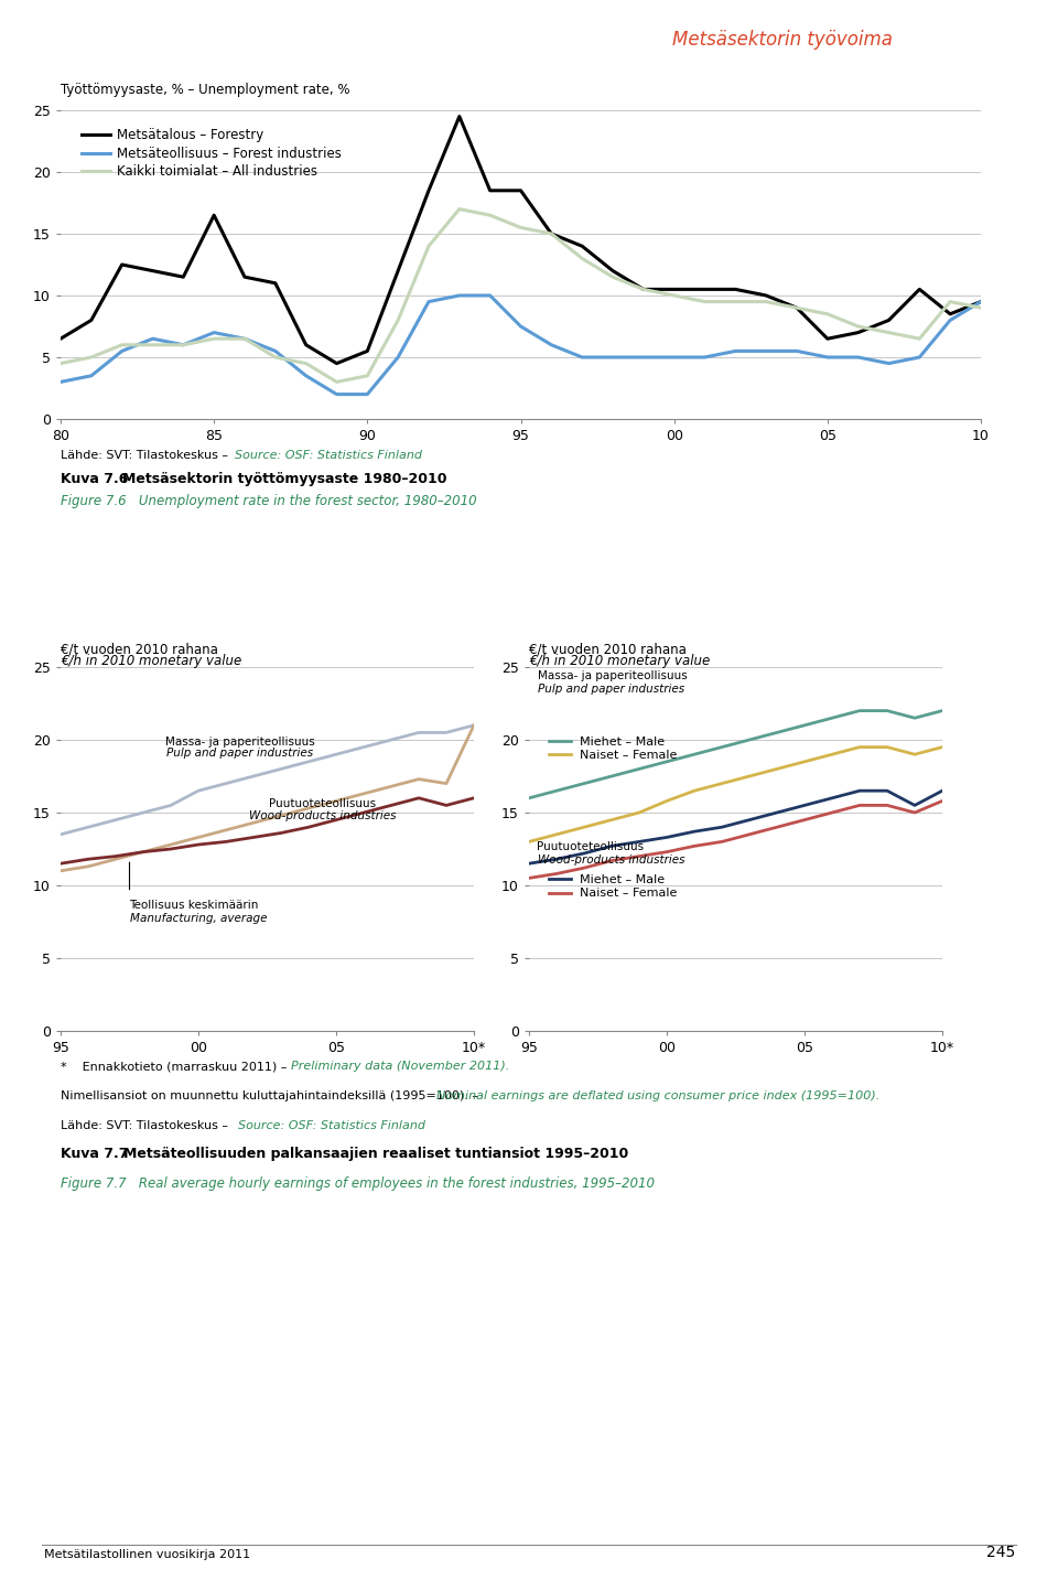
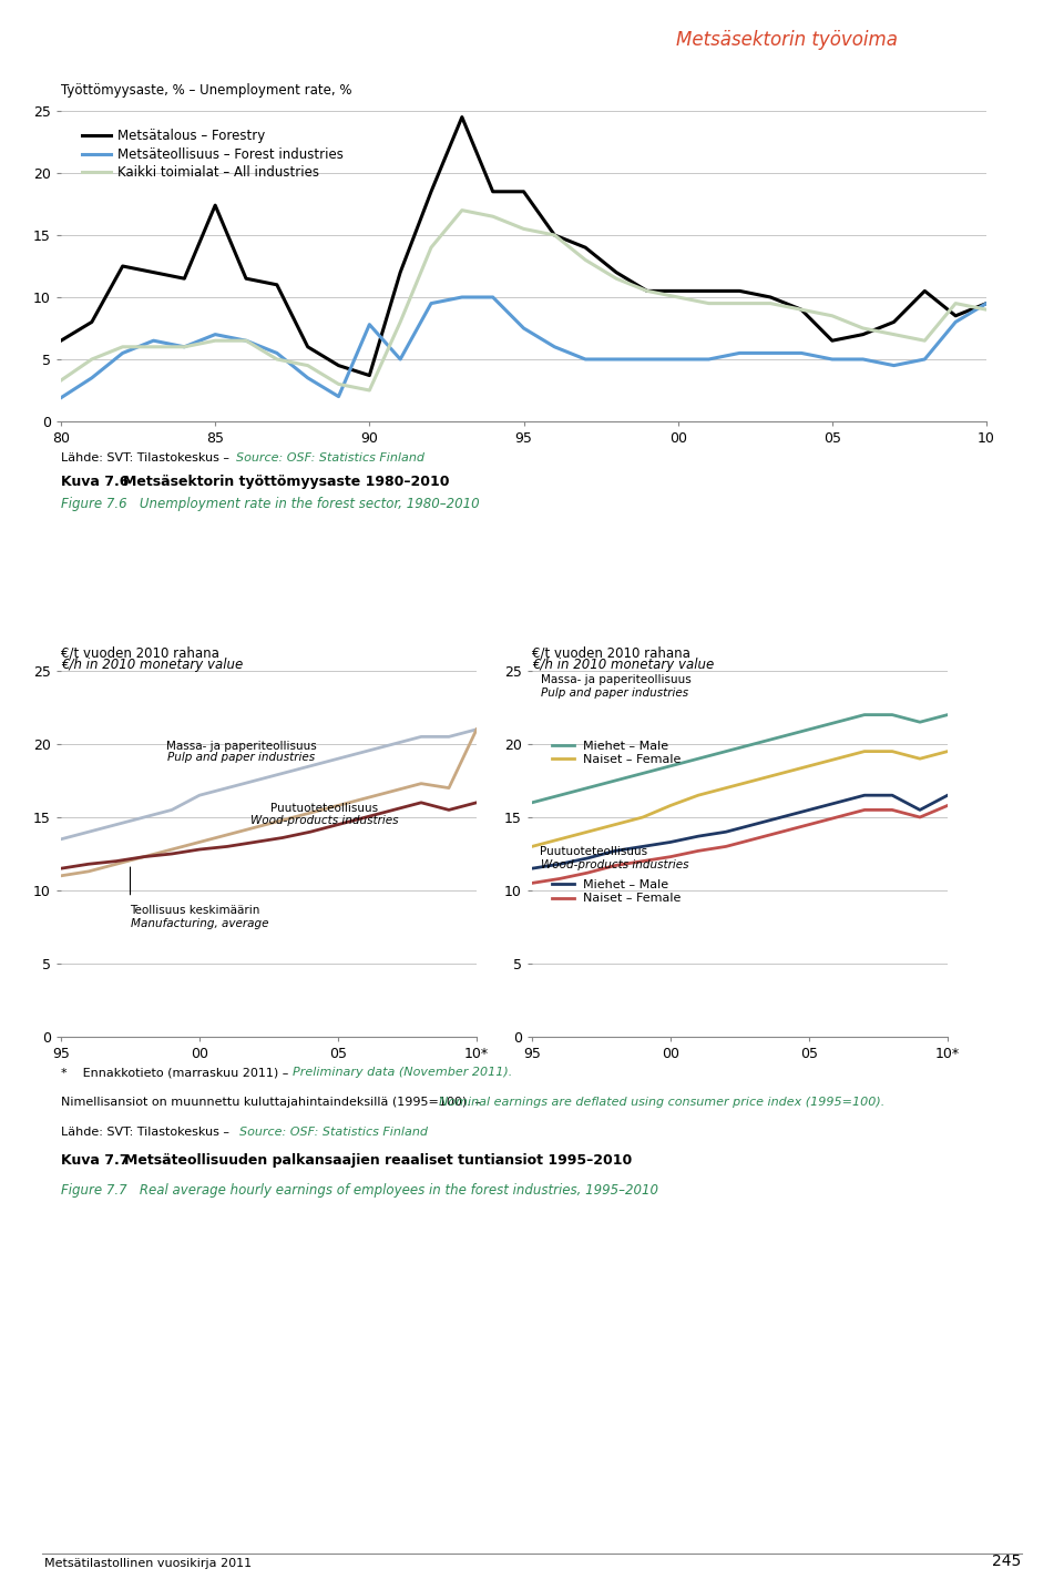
Metsäteollisuus – Forest industries/80: 3.0 -> 1.9
Kaikki toimialat – All industries/80: 4.5 -> 3.3
Metsätalous – Forestry/85: 16.5 -> 17.4
Metsätalous – Forestry/90: 5.5 -> 3.7
Metsäteollisuus – Forest industries/90: 2.0 -> 7.8
Kaikki toimialat – All industries/90: 3.5 -> 2.5
